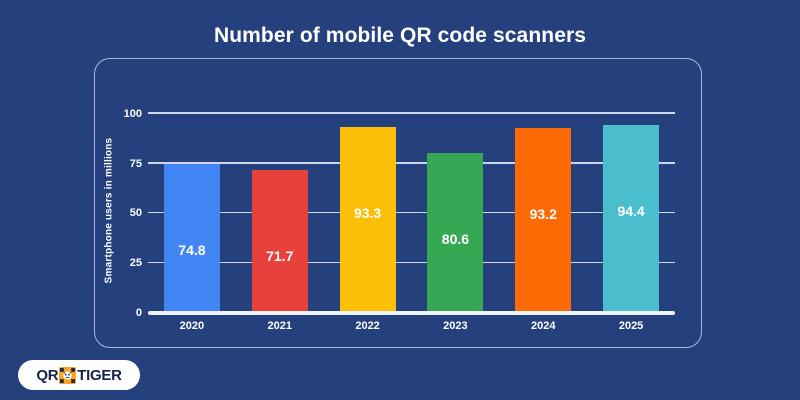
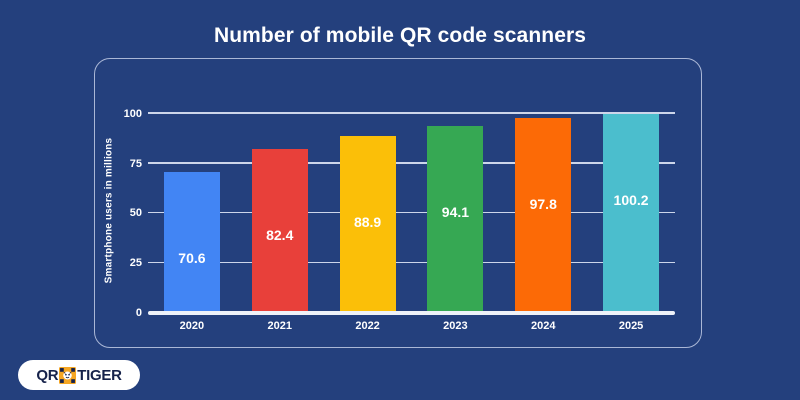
2020: 74.8 -> 70.6
2021: 71.7 -> 82.4
2022: 93.3 -> 88.9
2023: 80.6 -> 94.1
2024: 93.2 -> 97.8
2025: 94.4 -> 100.2
